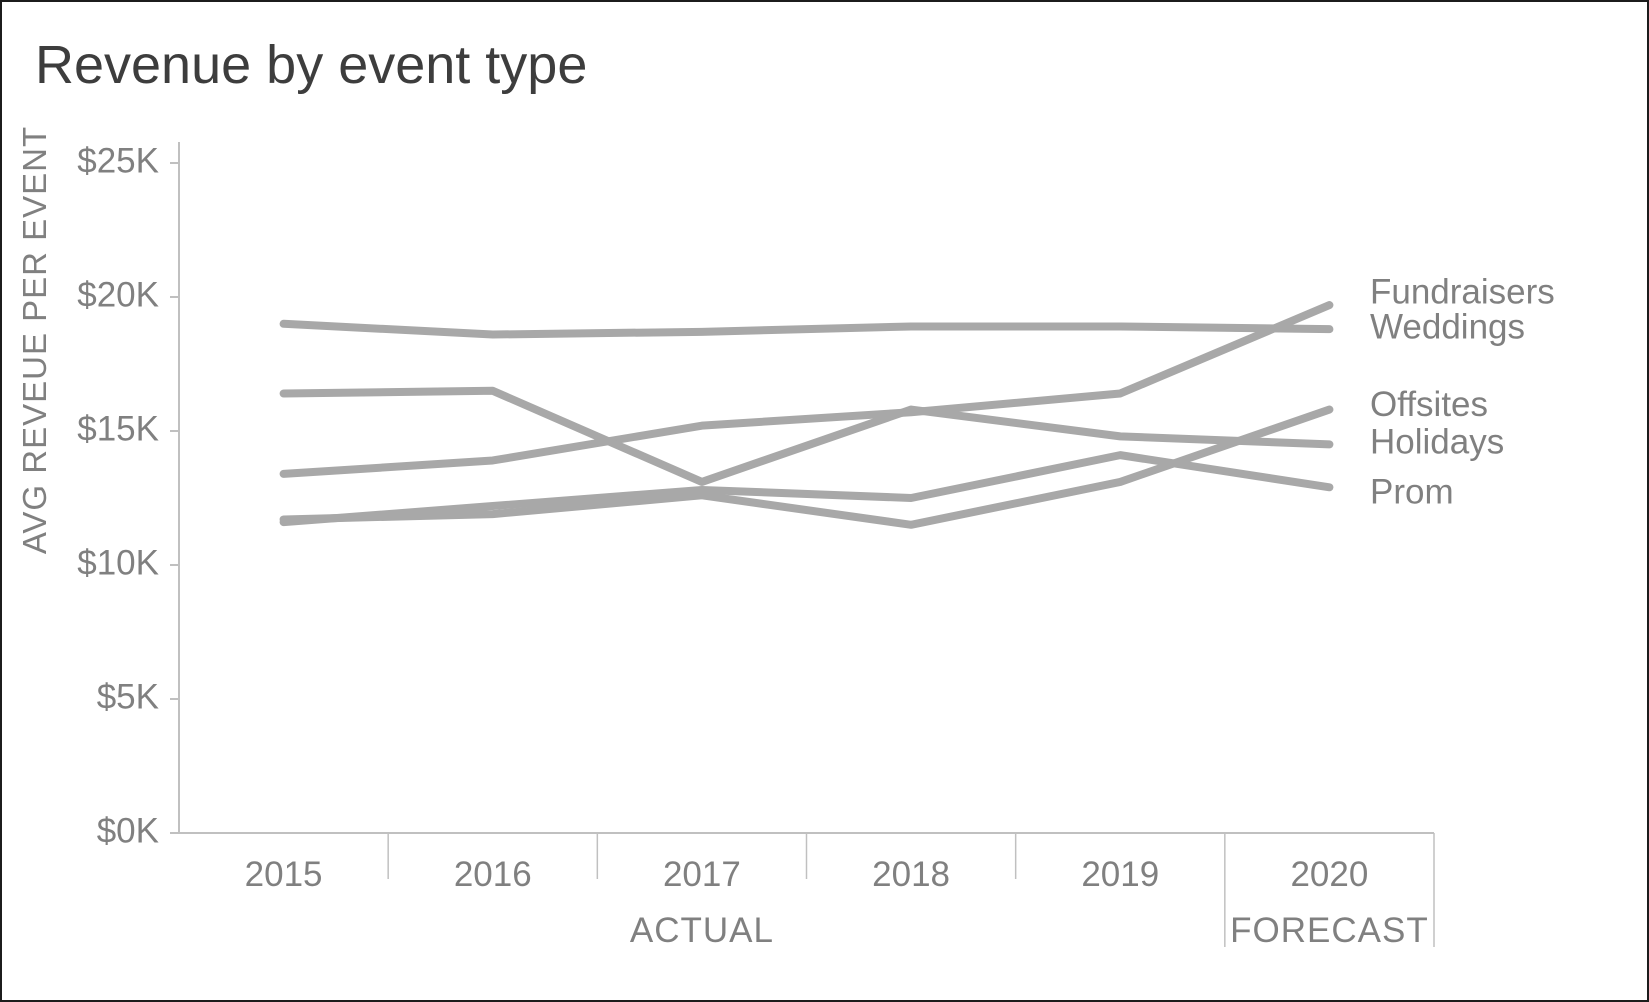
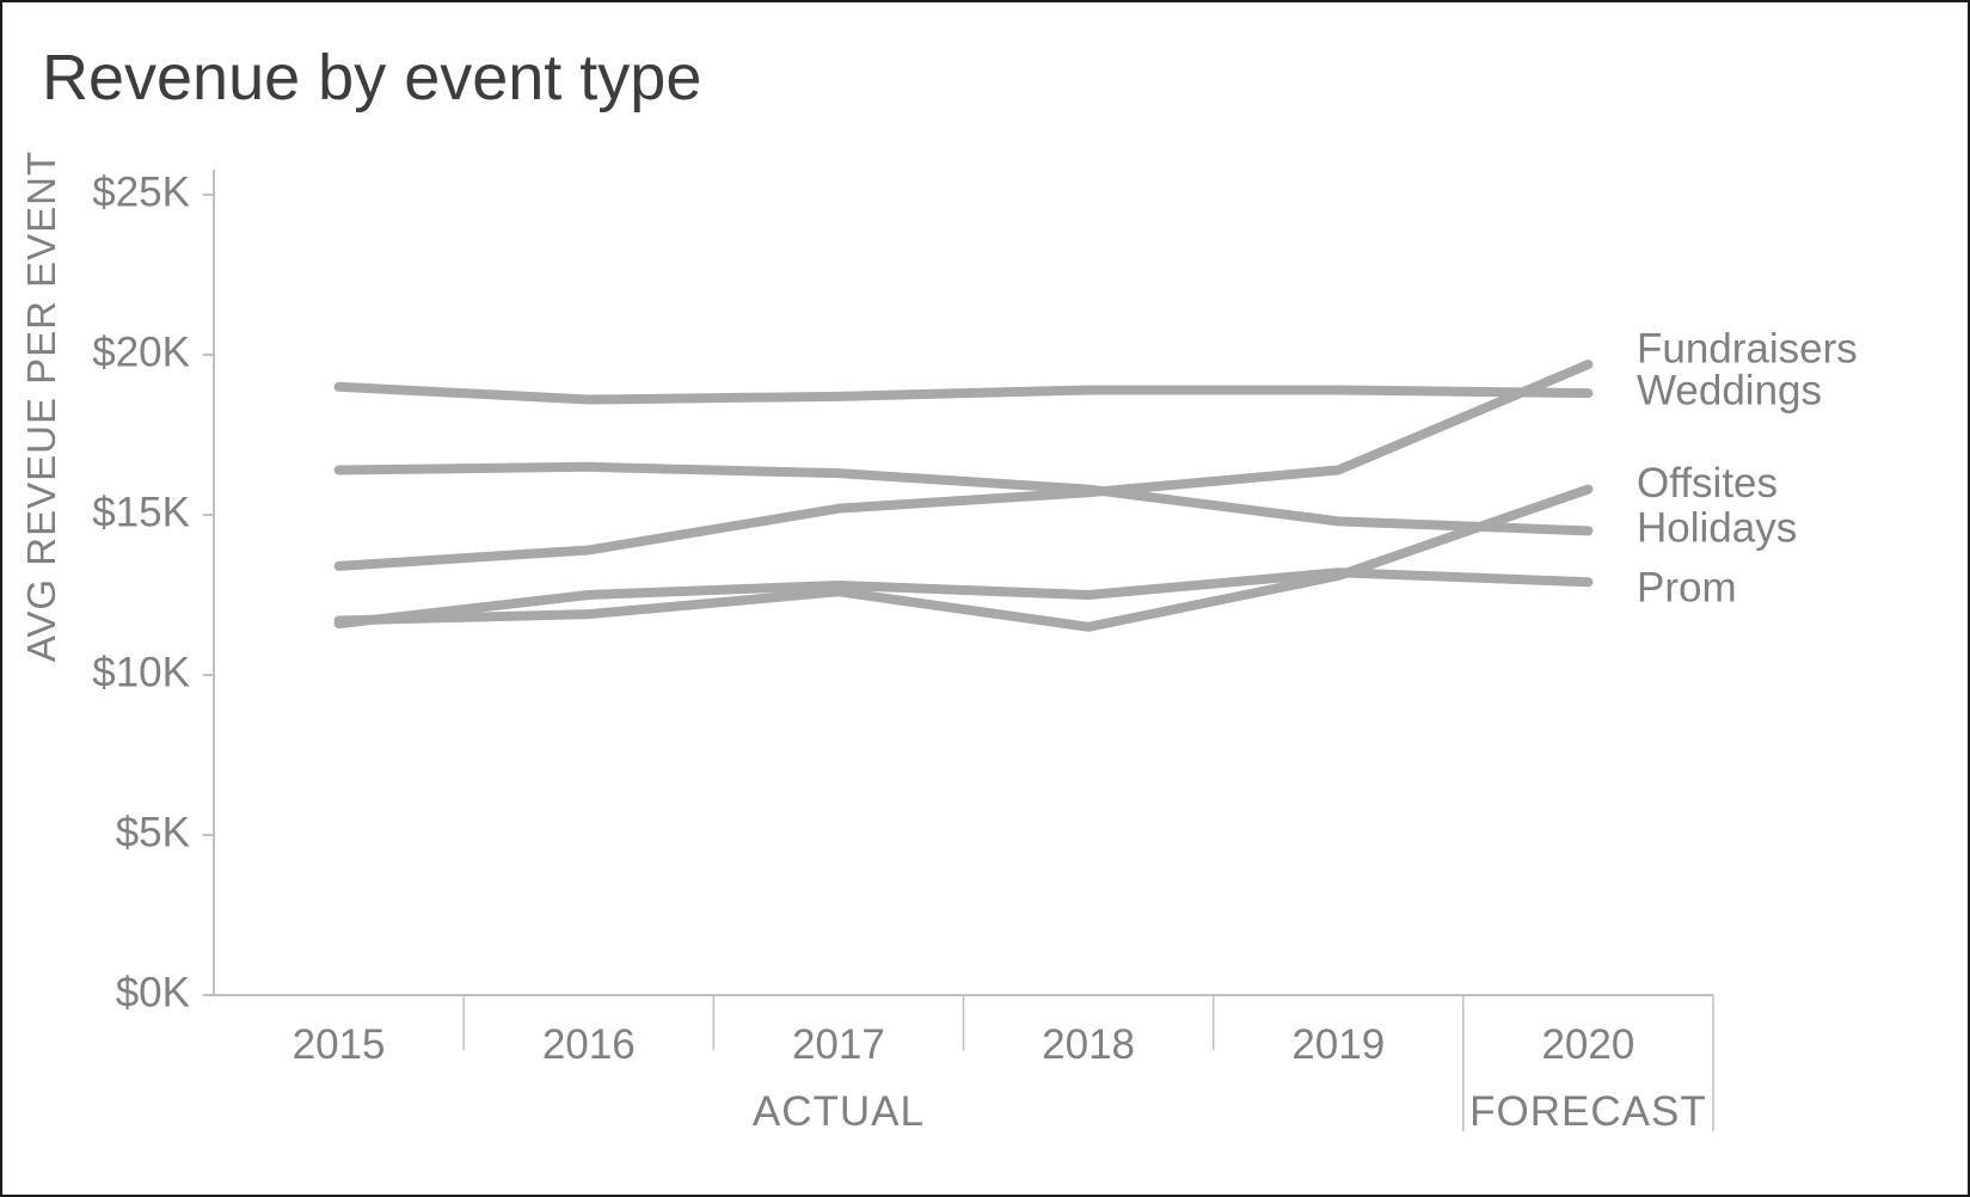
Prom/2016: $12.2K -> $12.5K
Holidays/2017: $13.1K -> $16.3K
Prom/2019: $14.1K -> $13.2K
